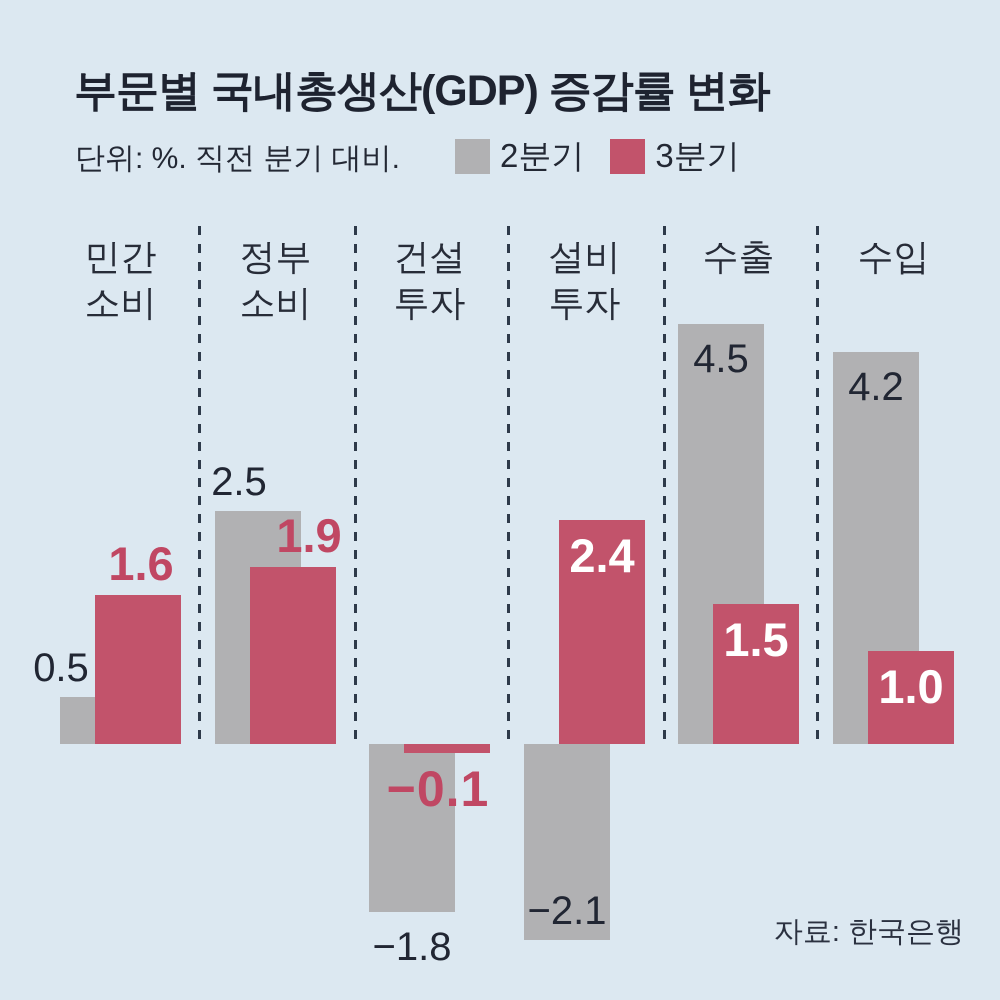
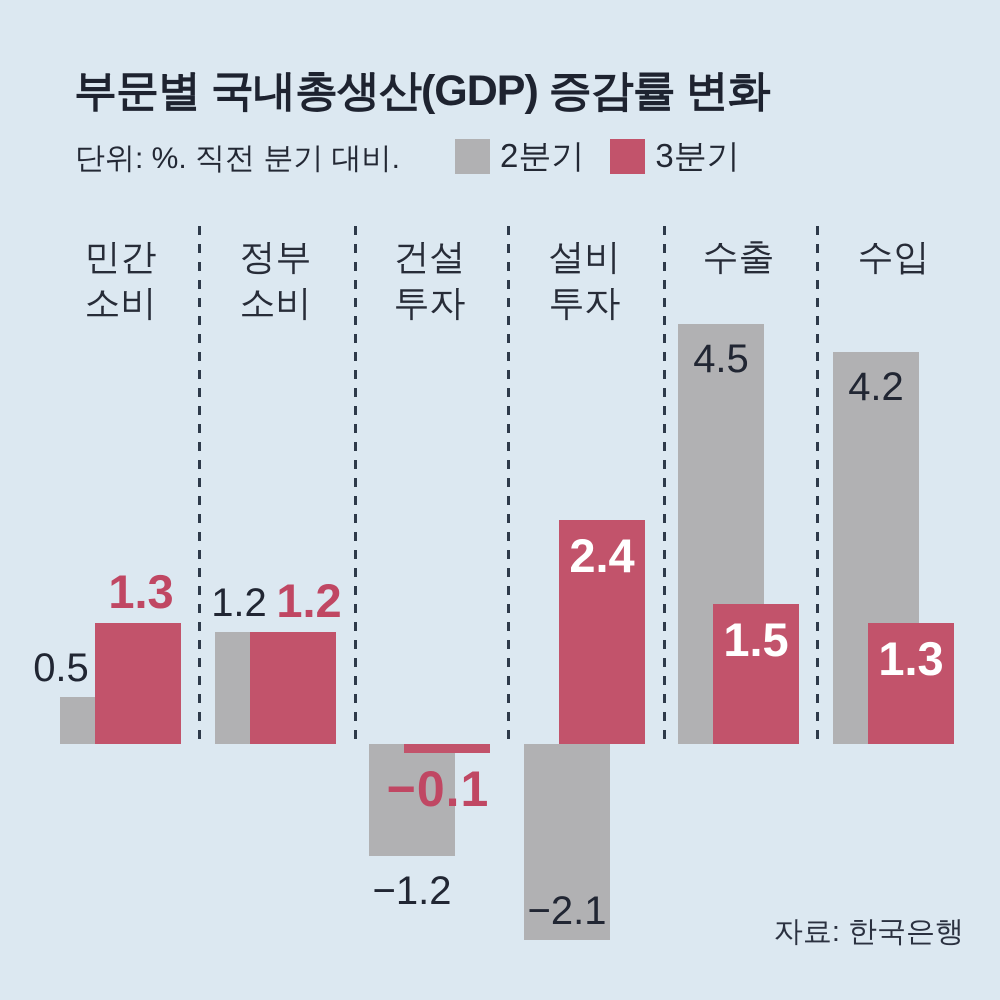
3분기/민간 소비: 1.6 -> 1.3
2분기/정부 소비: 2.5 -> 1.2
3분기/정부 소비: 1.9 -> 1.2
2분기/건설 투자: −1.8 -> −1.2
3분기/수입: 1.0 -> 1.3
